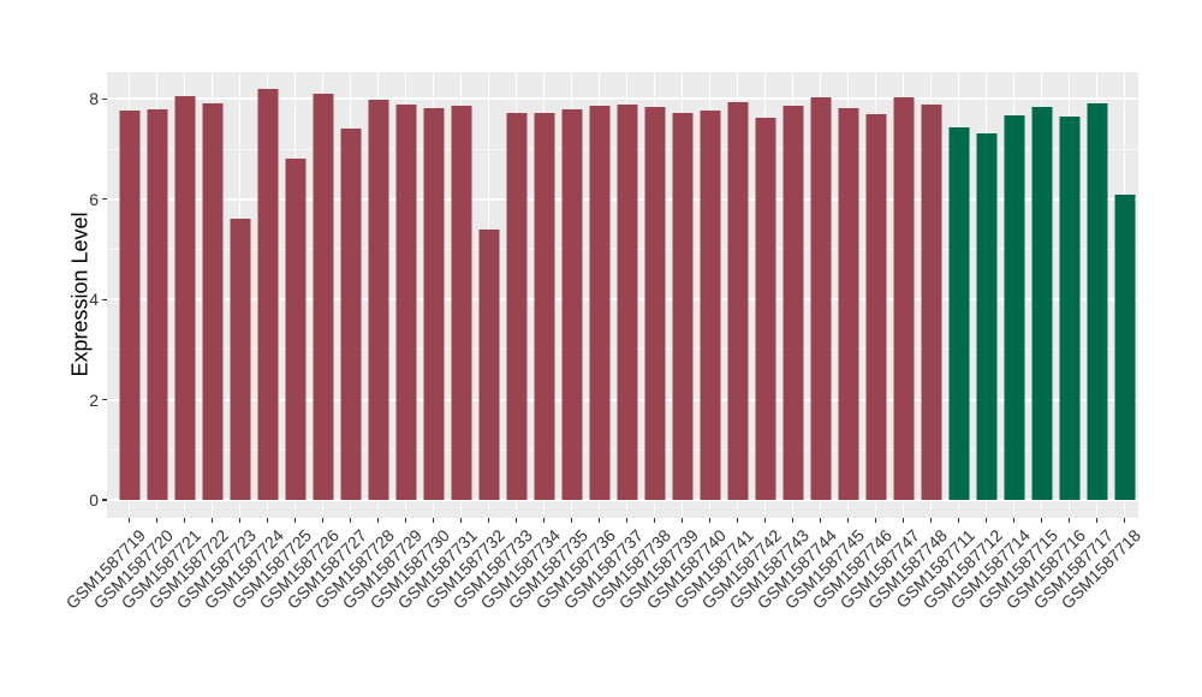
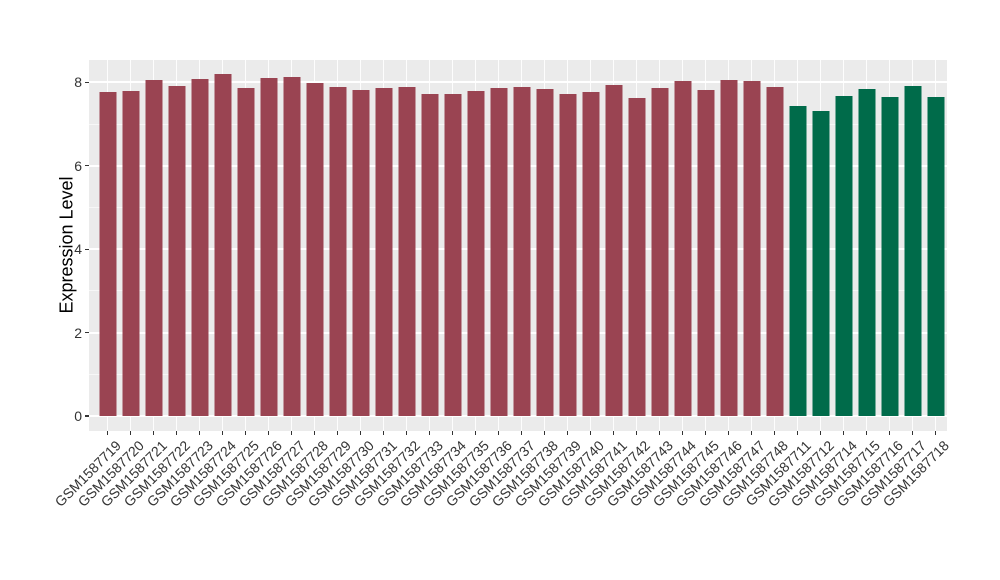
GSM1587723: 5.6 -> 8.1
GSM1587725: 6.8 -> 7.9
GSM1587727: 7.4 -> 8.1
GSM1587732: 5.4 -> 7.9
GSM1587746: 7.7 -> 8.1
GSM1587718: 6.1 -> 7.7
